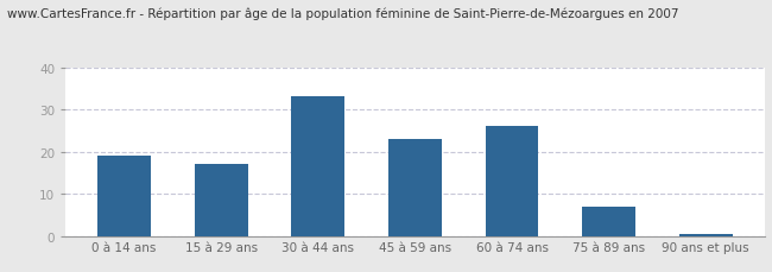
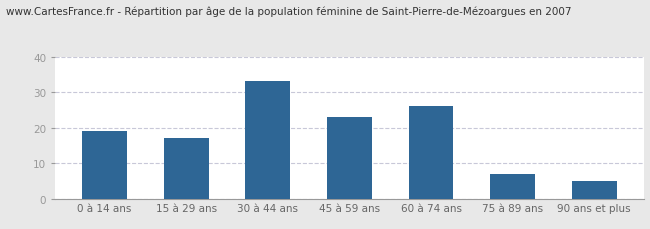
90 ans et plus: 0.5 -> 5.0
